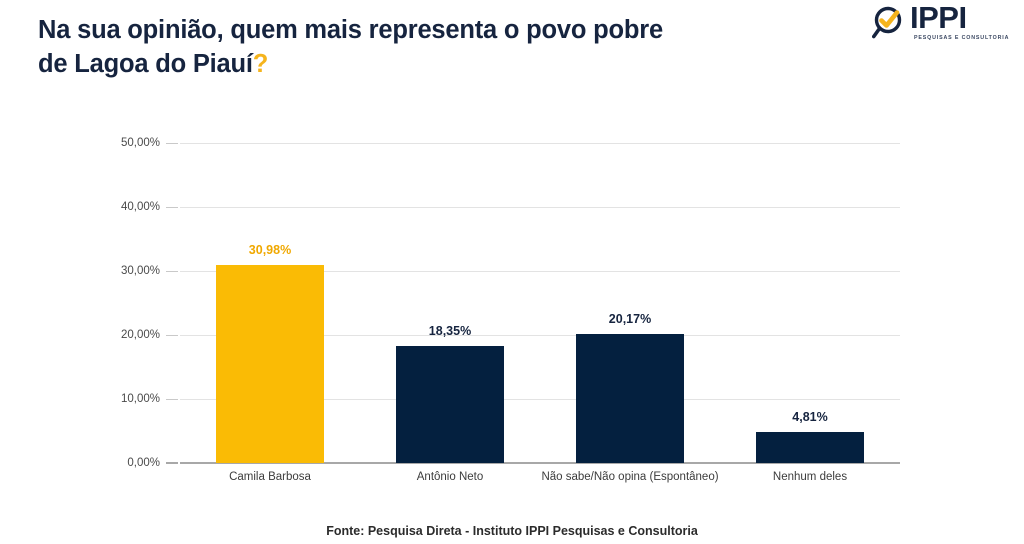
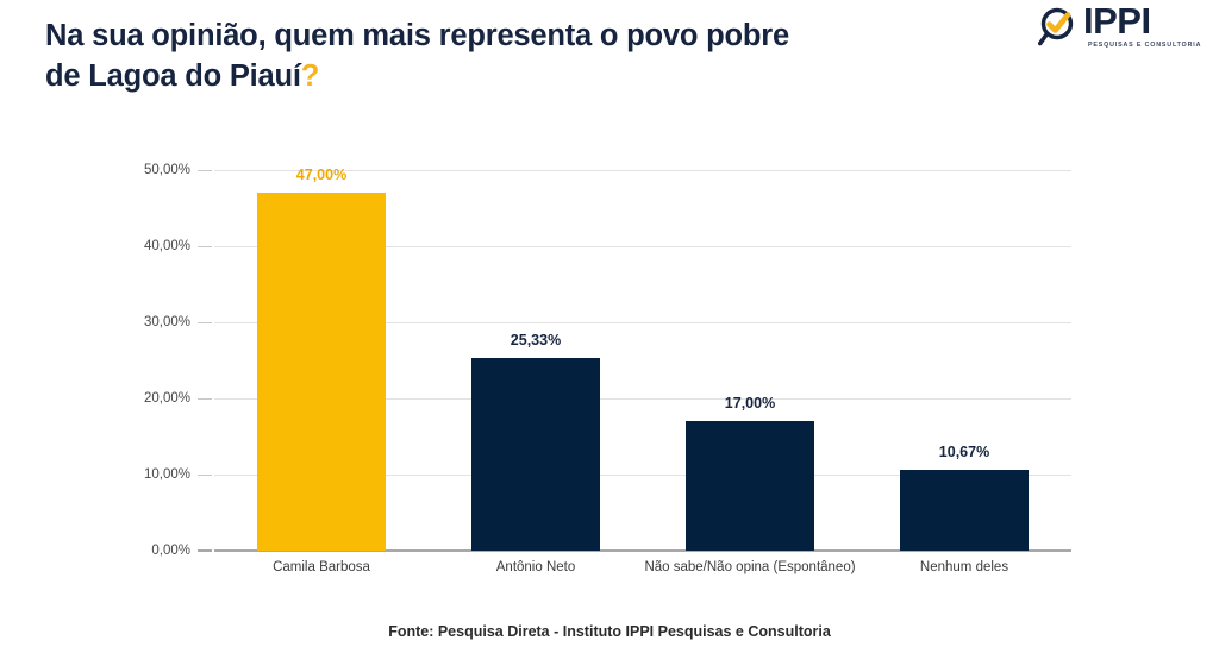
Camila Barbosa: 30,98% -> 47,00%
Antônio Neto: 18,35% -> 25,33%
Não sabe/Não opina (Espontâneo): 20,17% -> 17,00%
Nenhum deles: 4,81% -> 10,67%
